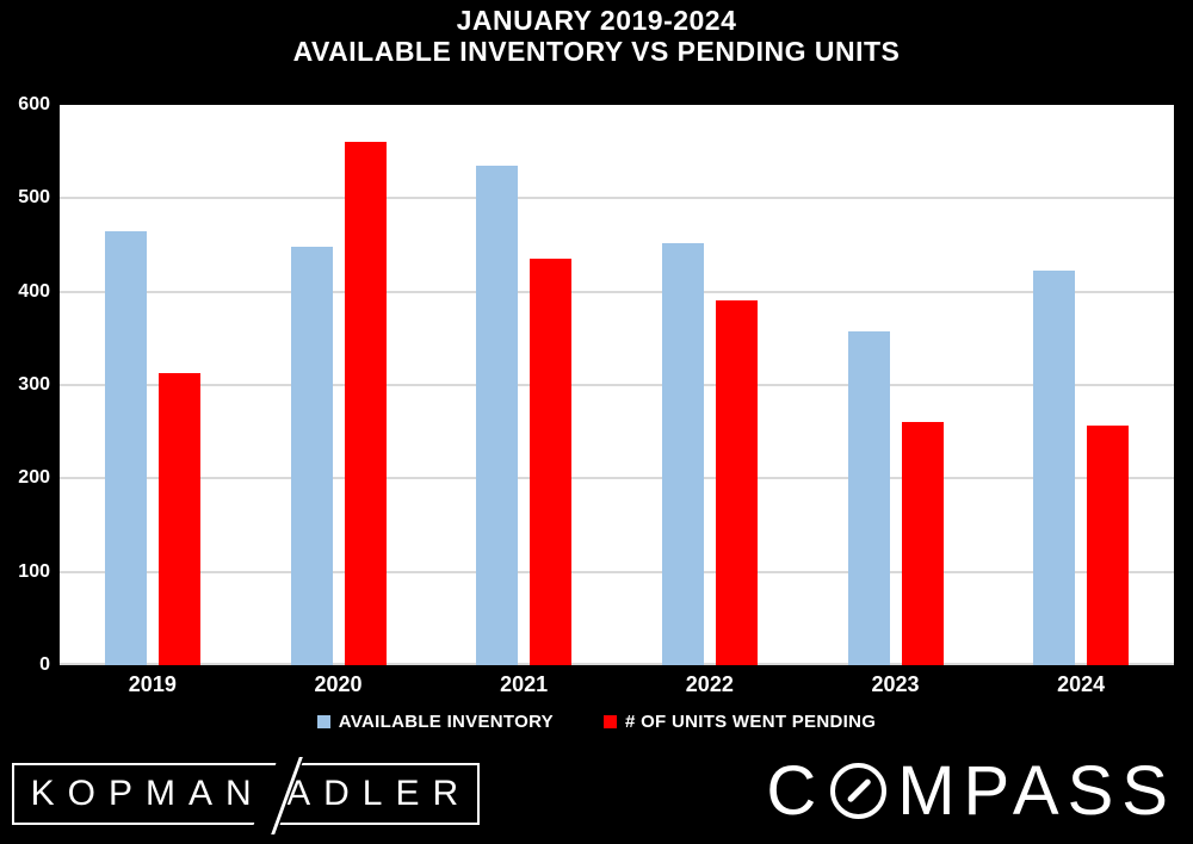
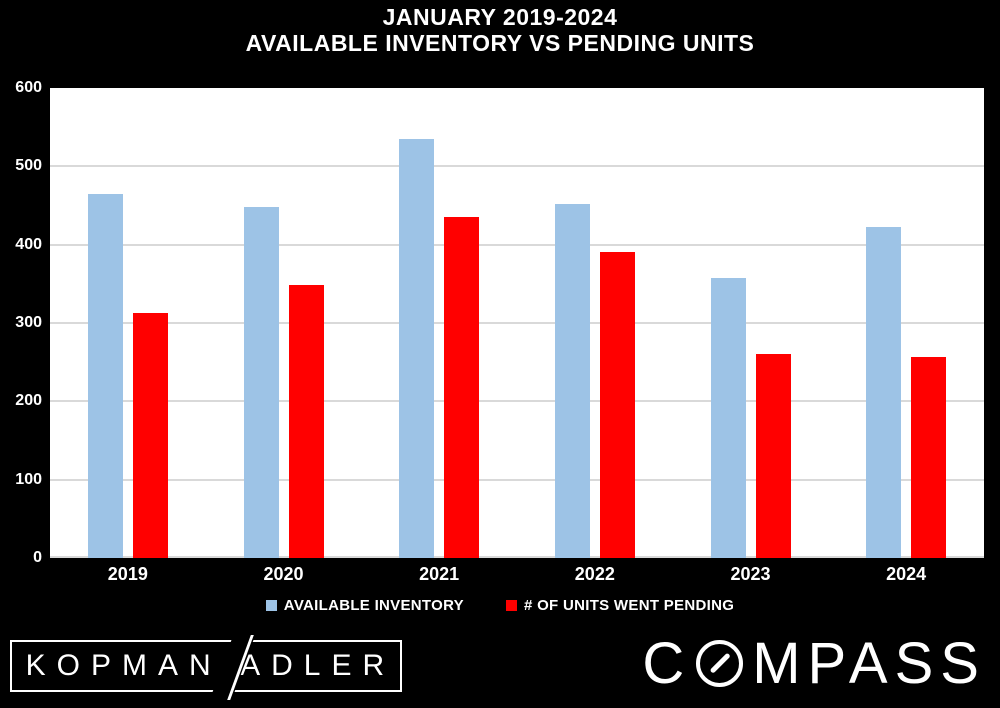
# OF UNITS WENT PENDING/2020: 560 -> 350
